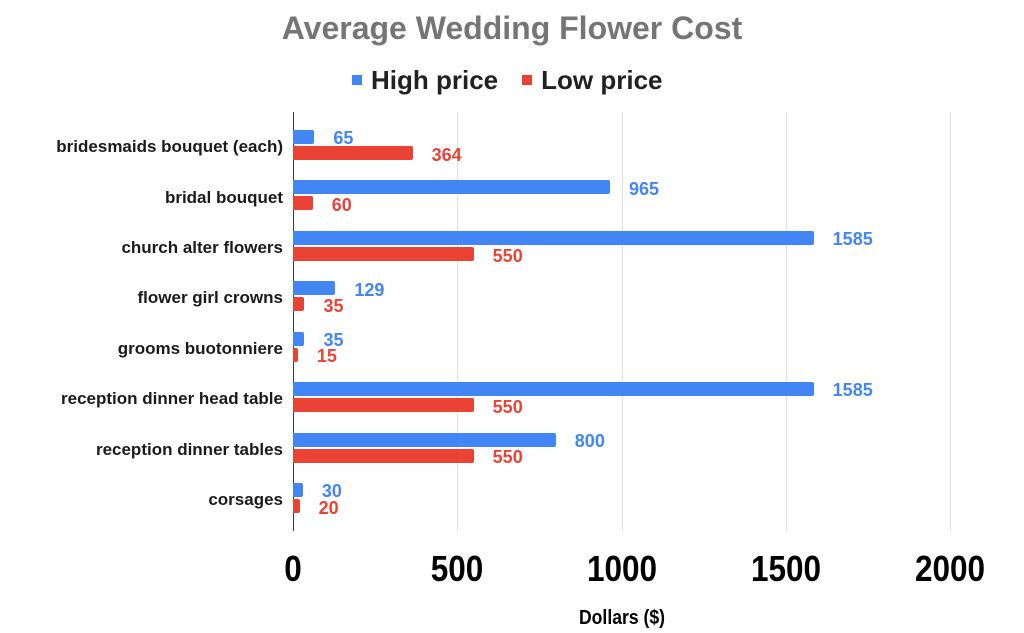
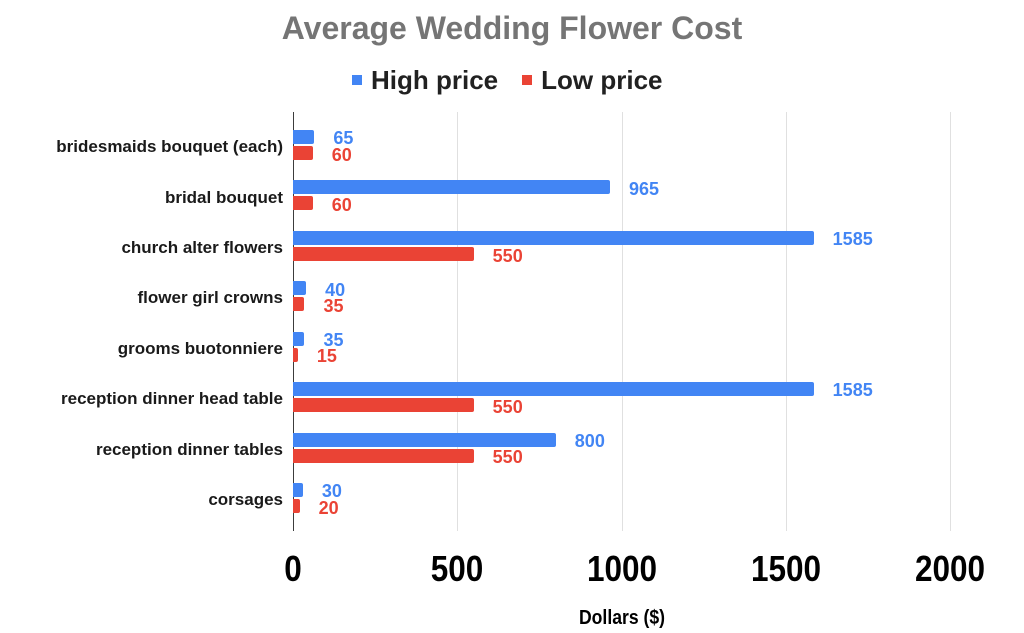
Low price/bridesmaids bouquet (each): 364 -> 60
High price/flower girl crowns: 129 -> 40
